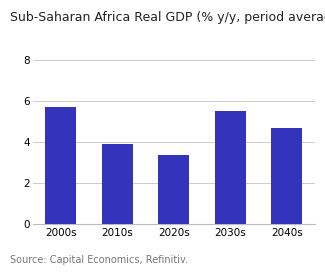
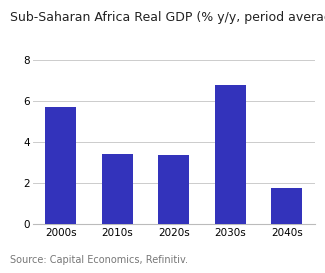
2010s: 3.90 -> 3.40
2030s: 5.50 -> 6.80
2040s: 4.70 -> 1.75
